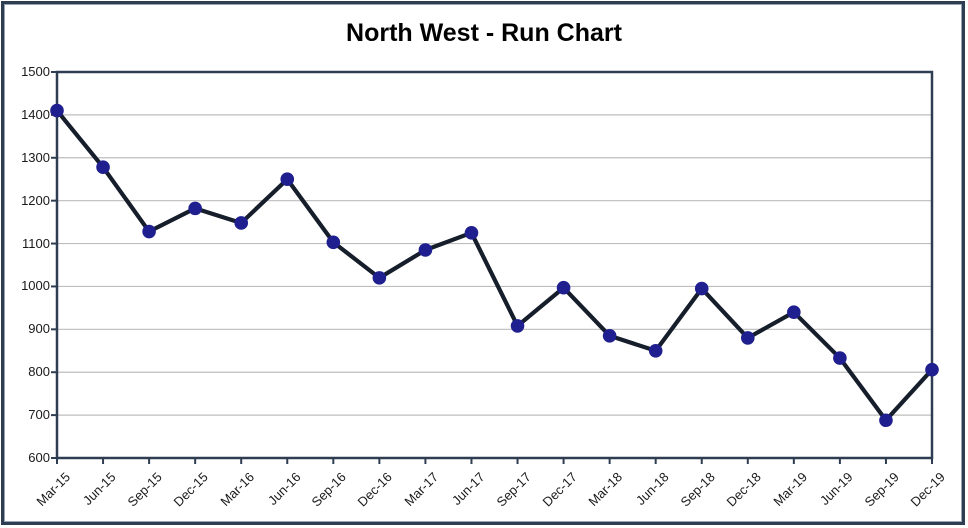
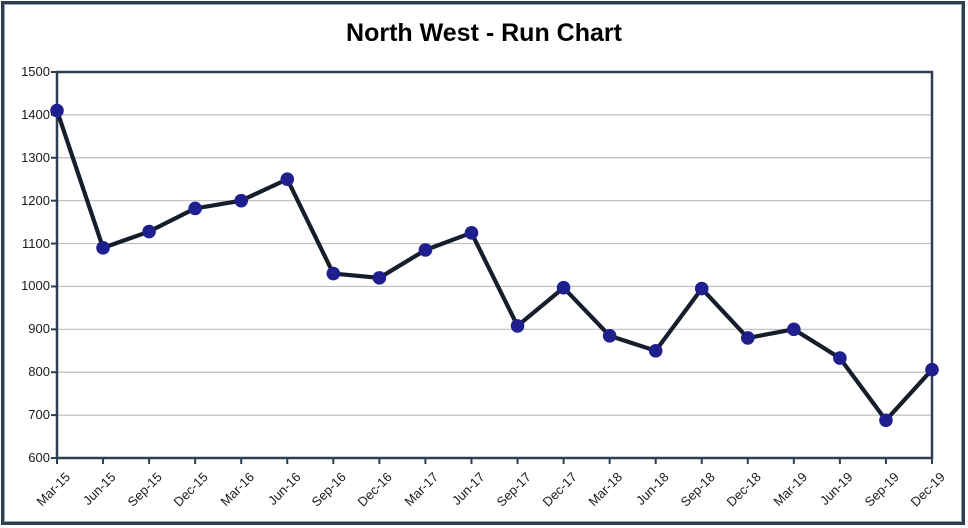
Jun-15: 1280 -> 1090
Mar-16: 1150 -> 1200
Sep-16: 1100 -> 1030
Mar-19: 940 -> 900
